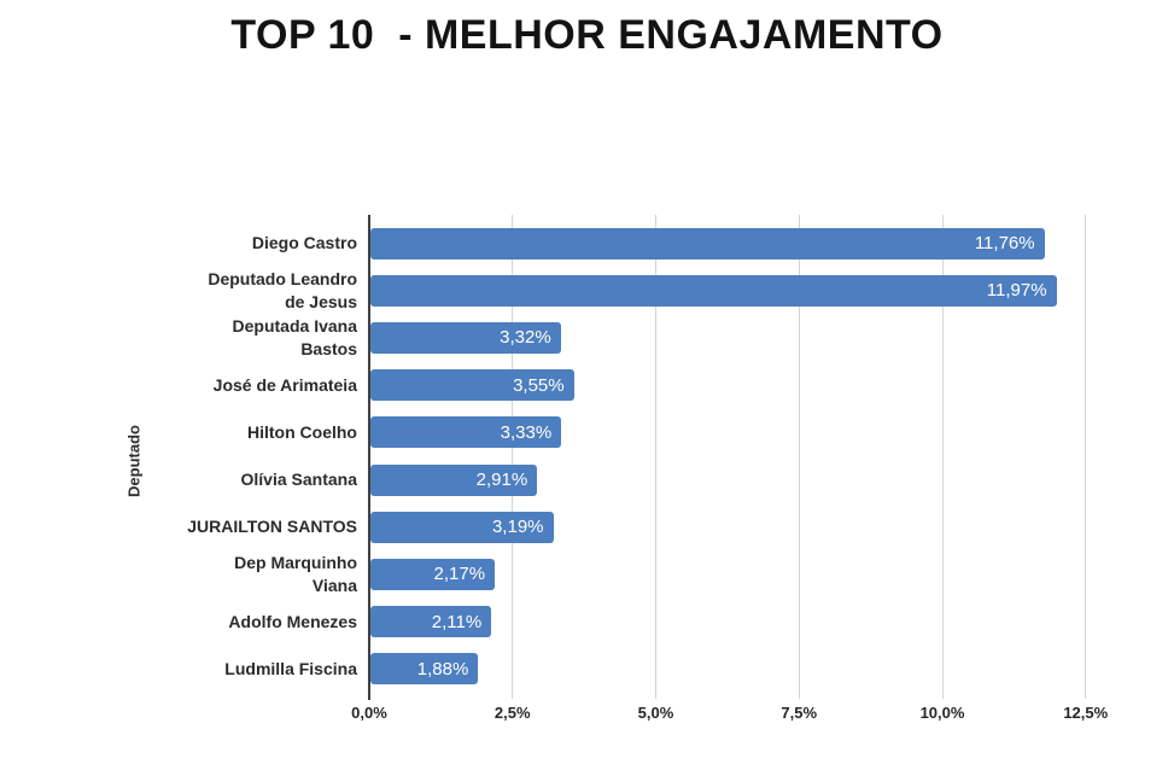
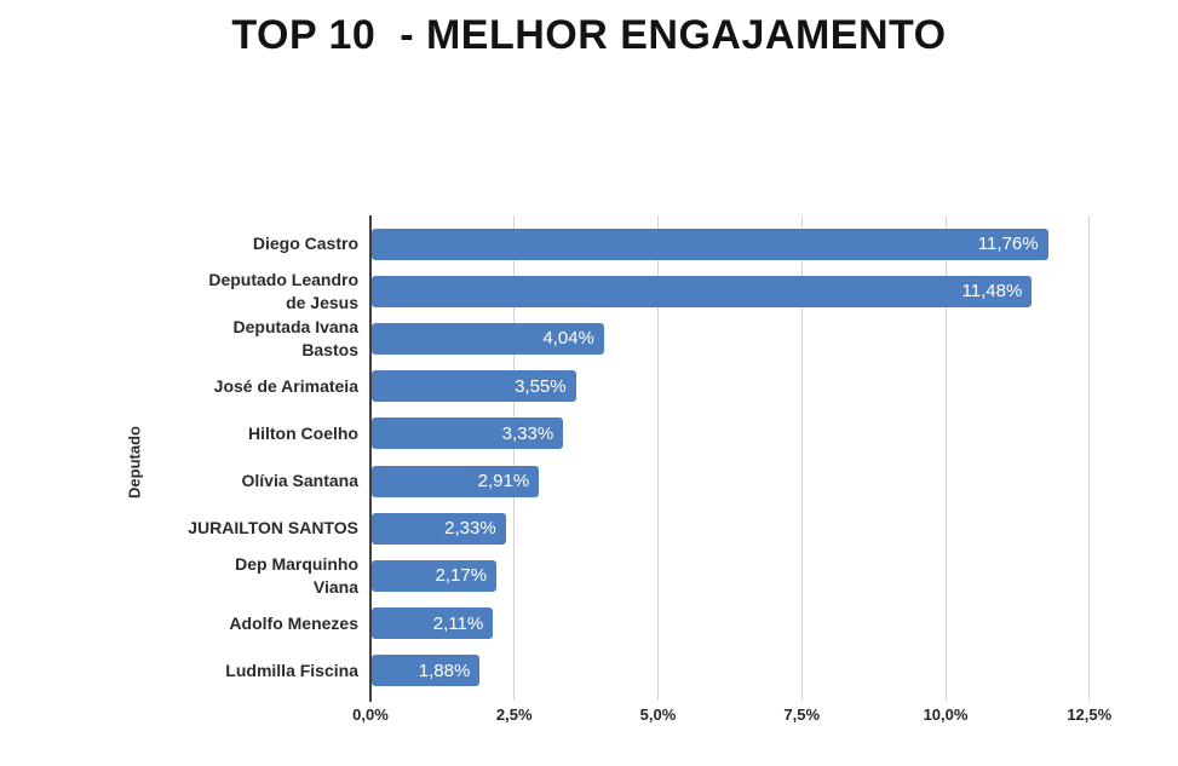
Deputado Leandro de Jesus: 11,97% -> 11,48%
Deputada Ivana Bastos: 3,32% -> 4,04%
JURAILTON SANTOS: 3,19% -> 2,33%
